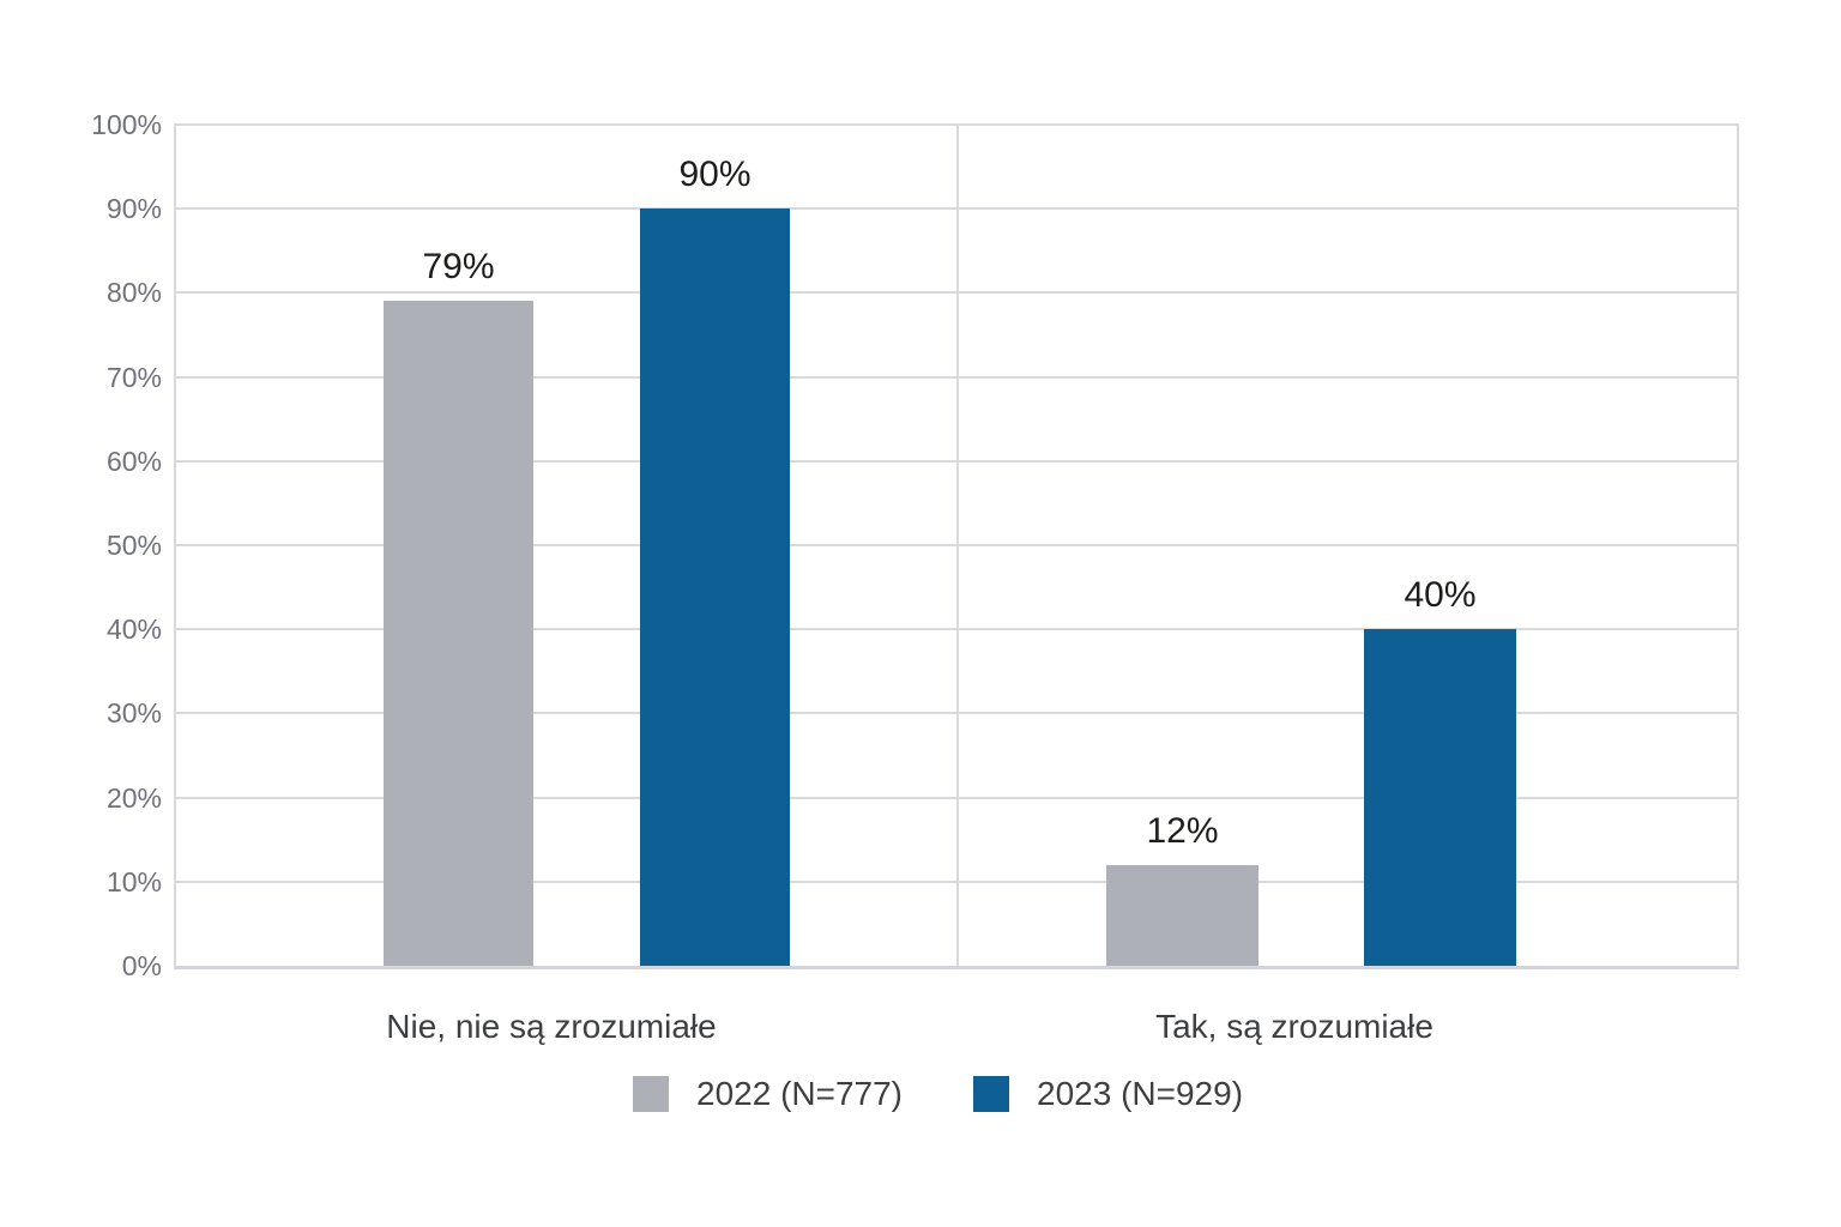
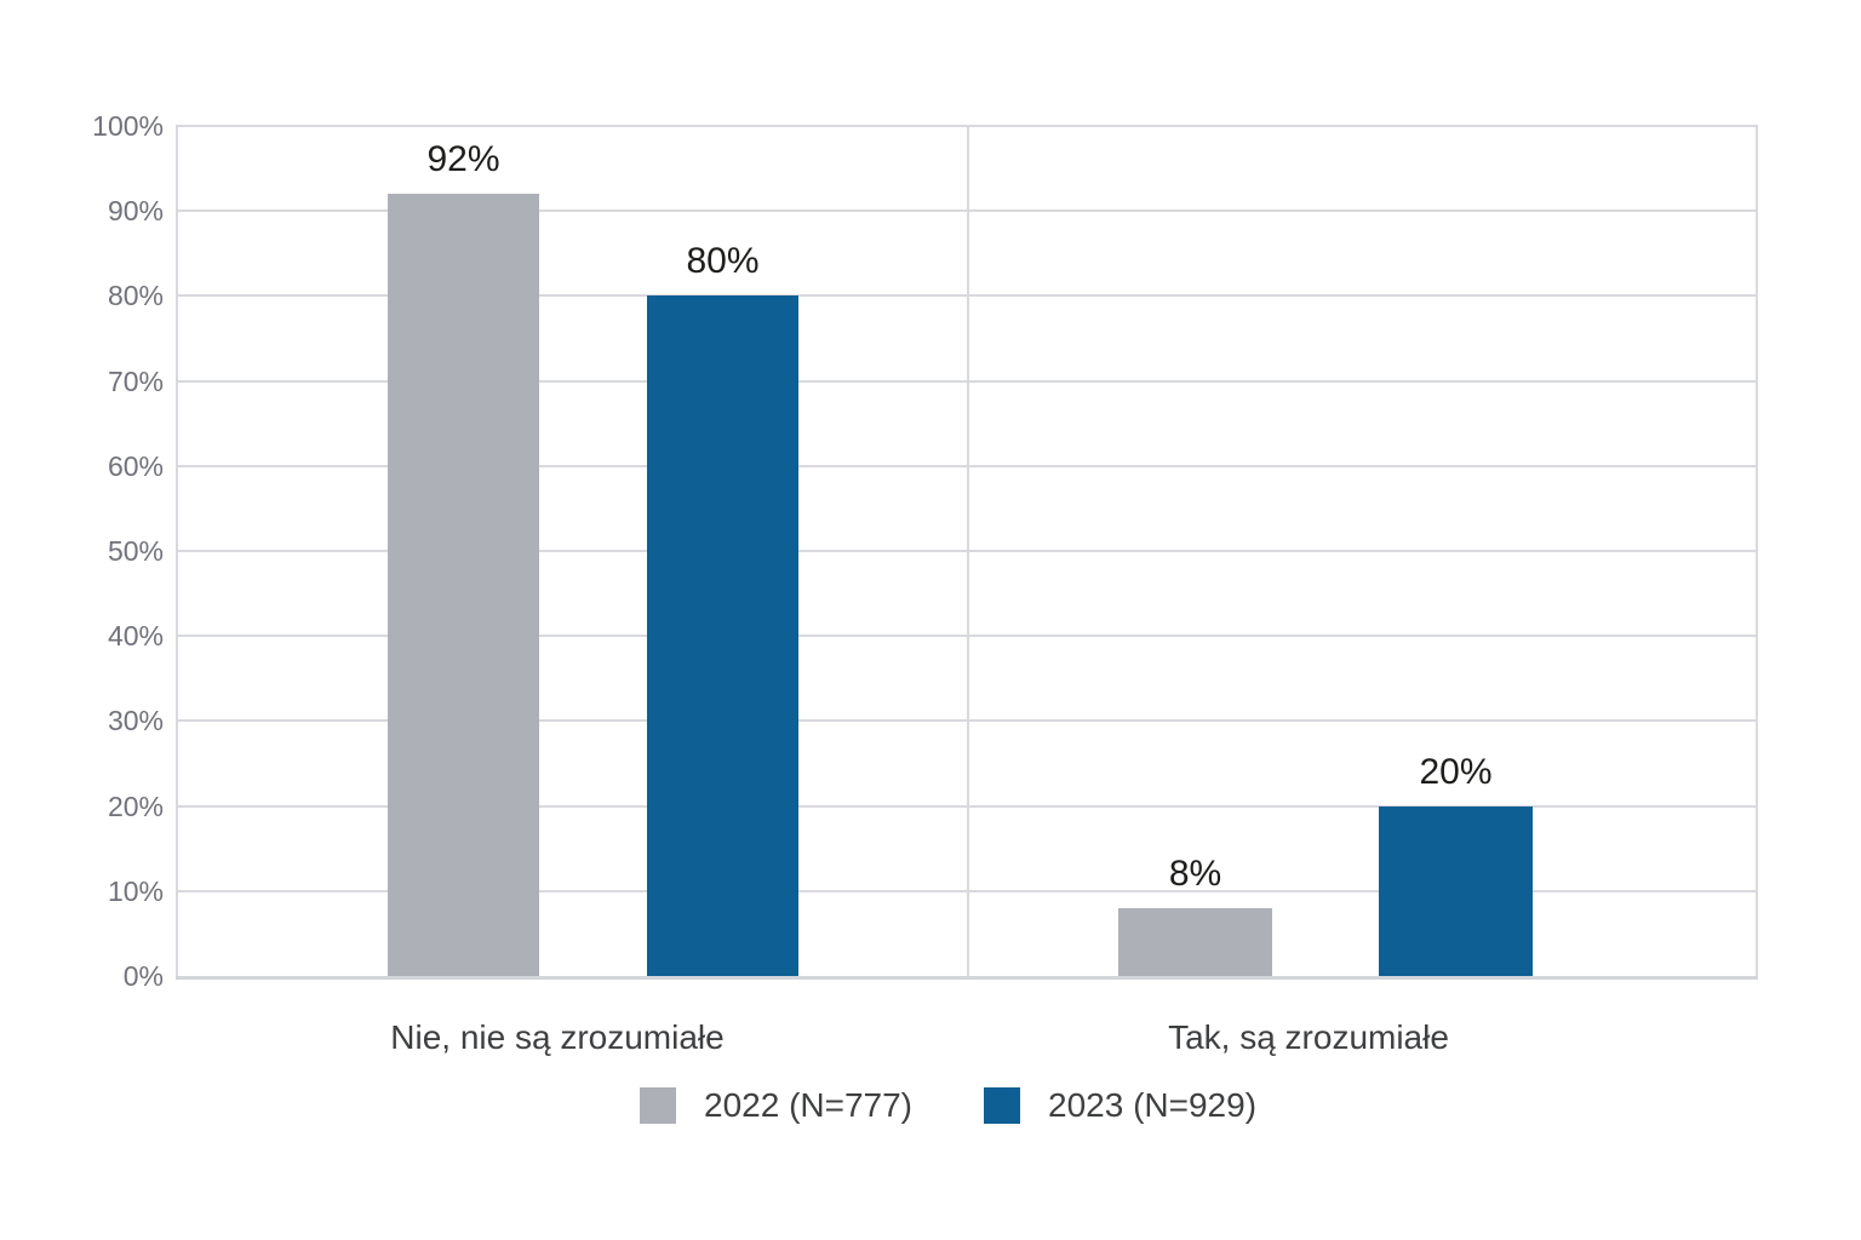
2022 (N=777)/Nie, nie są zrozumiałe: 79% -> 92%
2023 (N=929)/Nie, nie są zrozumiałe: 90% -> 80%
2022 (N=777)/Tak, są zrozumiałe: 12% -> 8%
2023 (N=929)/Tak, są zrozumiałe: 40% -> 20%
